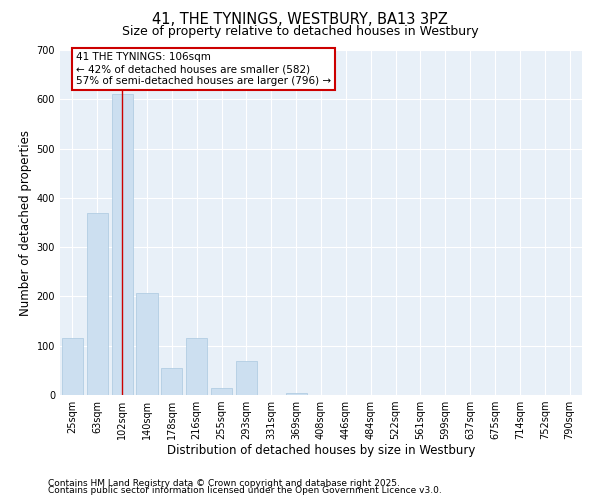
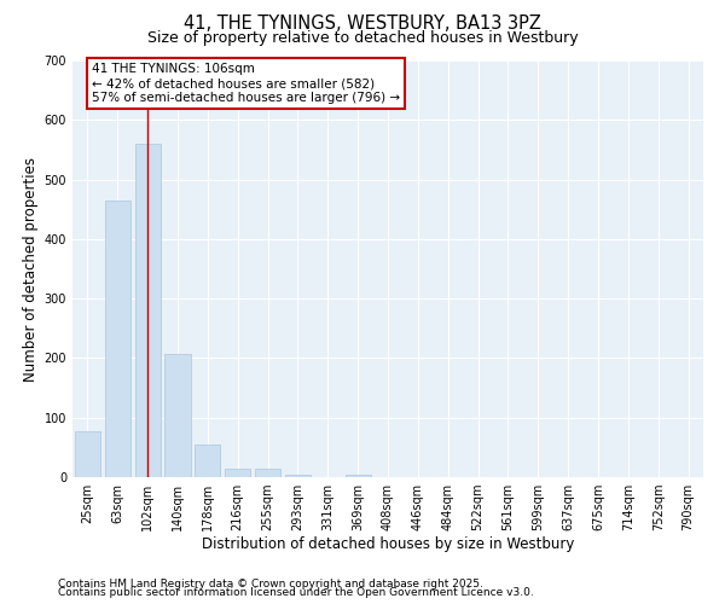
25sqm: 115 -> 78
63sqm: 370 -> 465
102sqm: 610 -> 560
216sqm: 115 -> 14
293sqm: 70 -> 4
